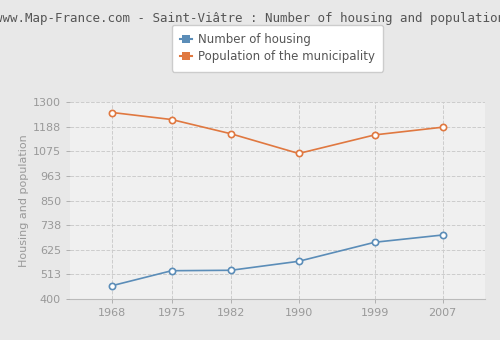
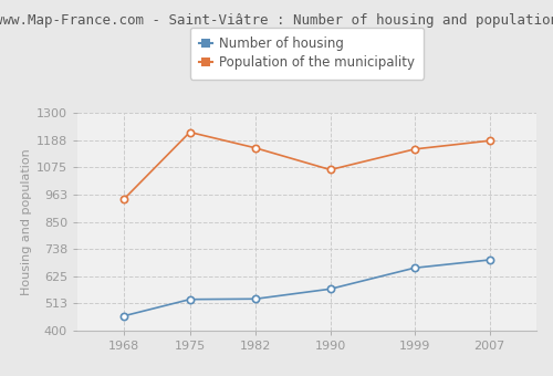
Population of the municipality/1968: 1252 -> 945
